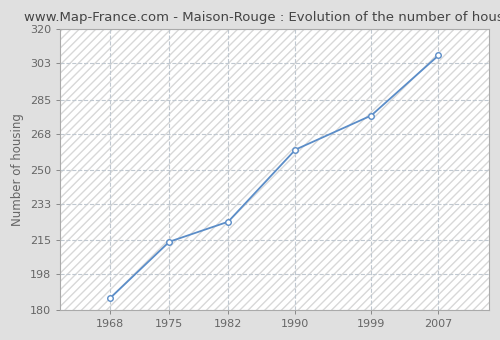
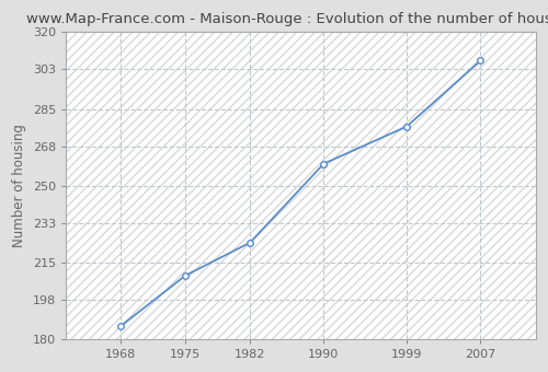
1975: 214 -> 209
